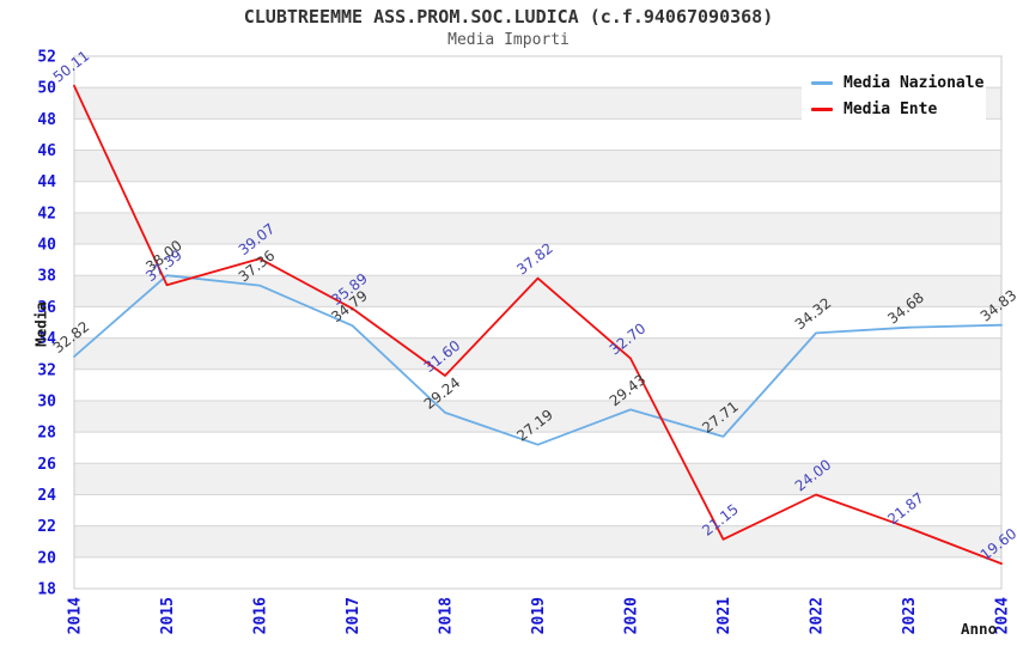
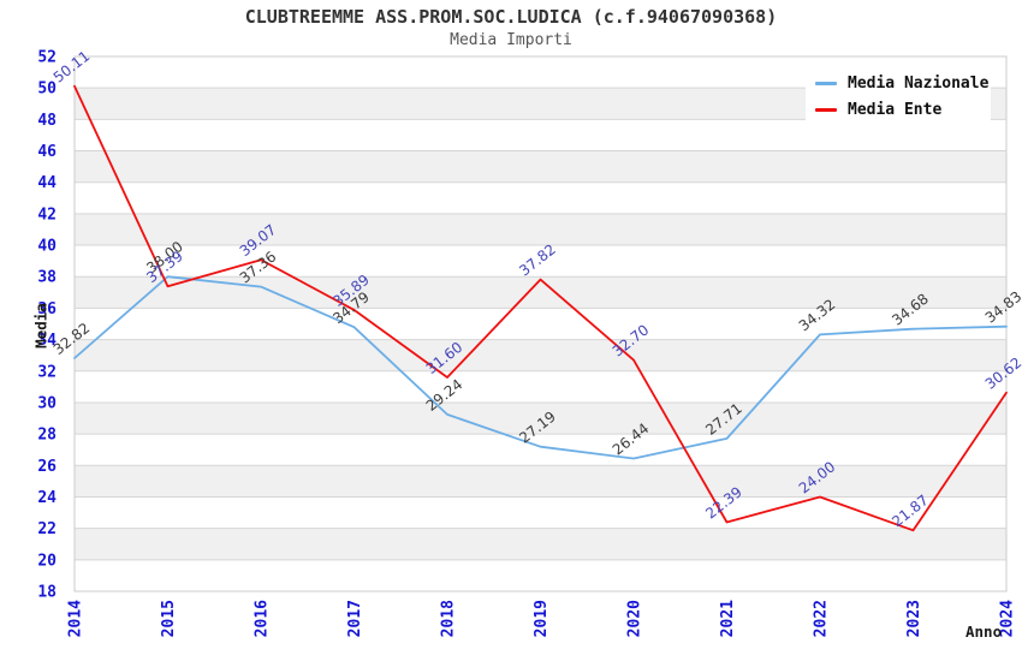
Media Nazionale/2020: 29.43 -> 26.44
Media Ente/2021: 21.15 -> 22.39
Media Ente/2024: 19.60 -> 30.62
